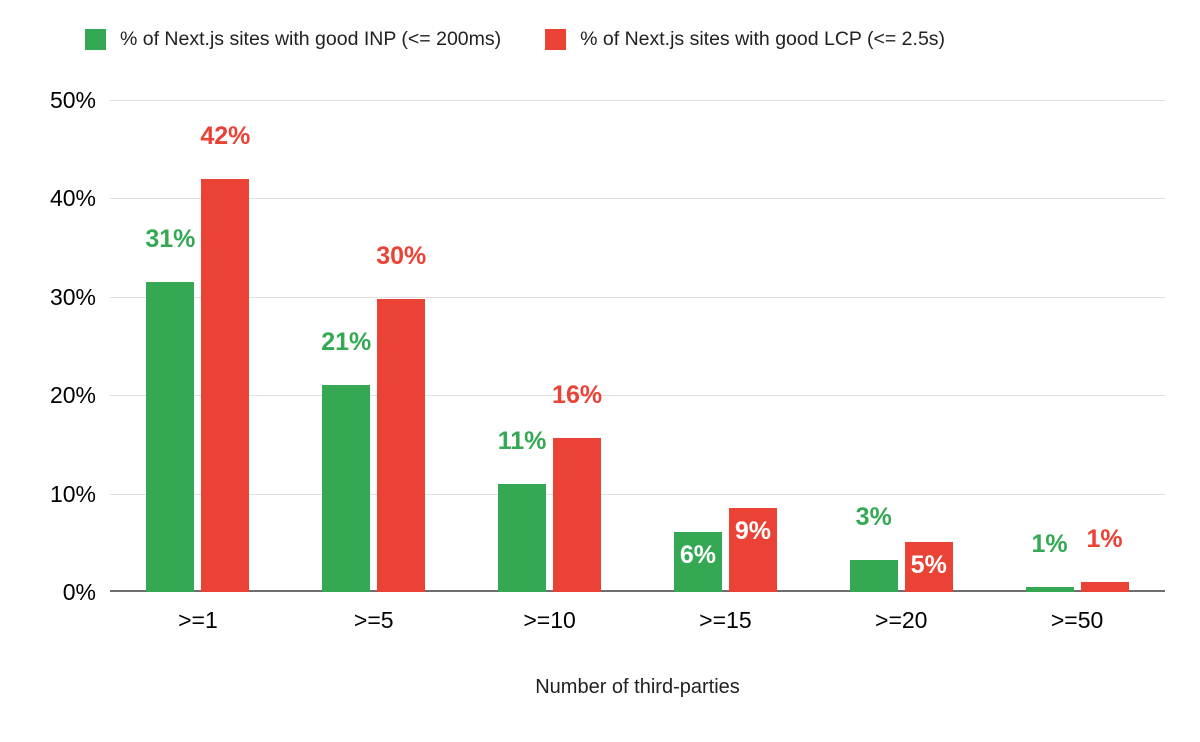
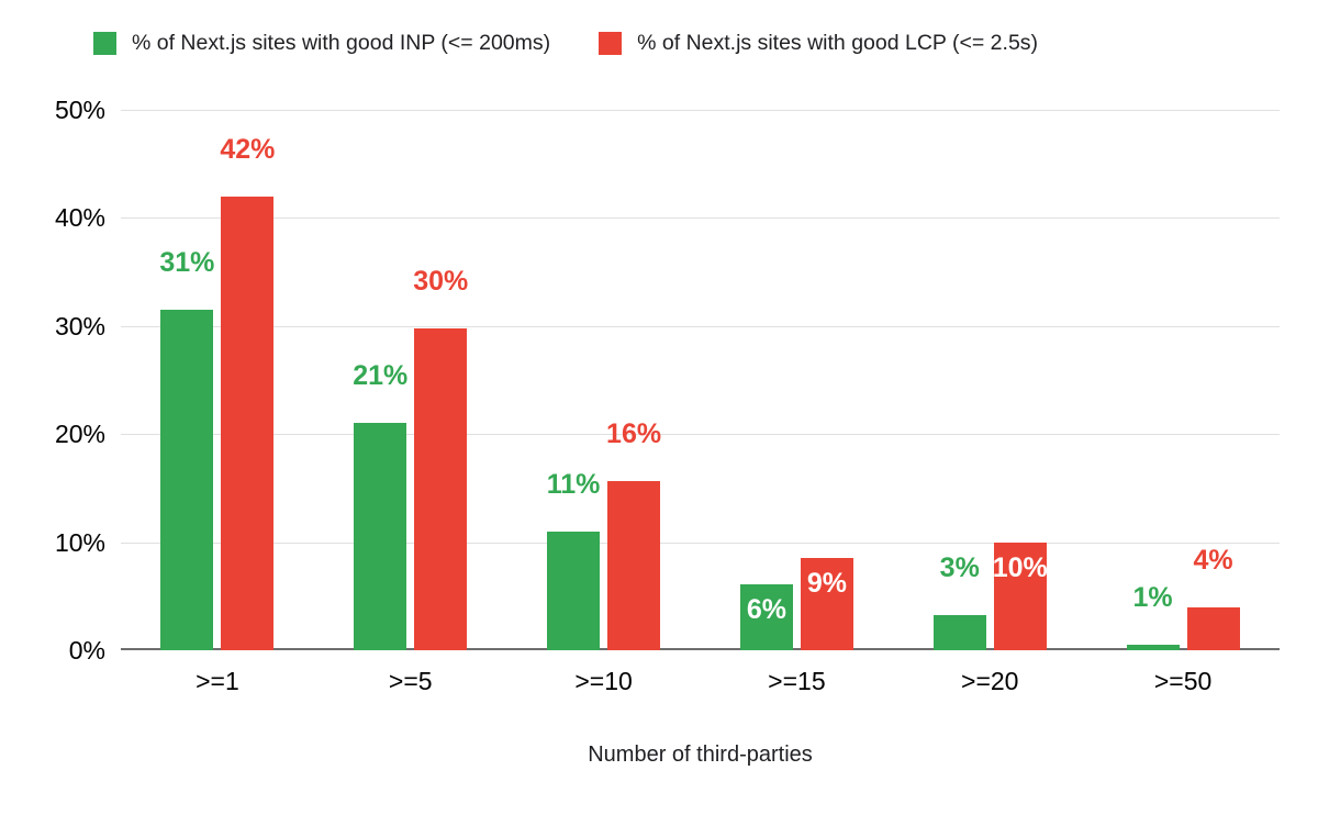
% of Next.js sites with good LCP (<= 2.5s)/>=20: 5% -> 10%
% of Next.js sites with good LCP (<= 2.5s)/>=50: 1% -> 4%
